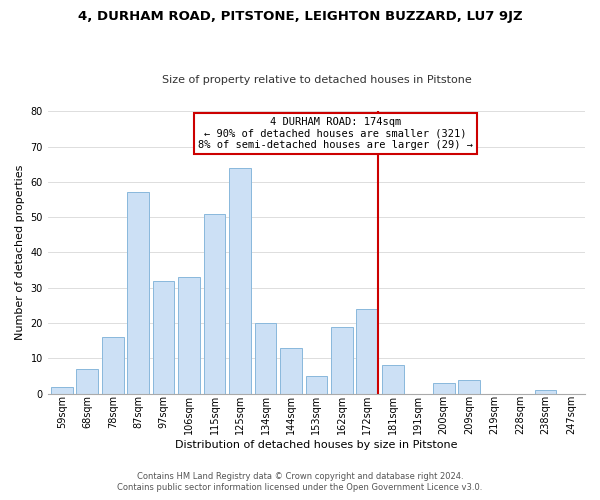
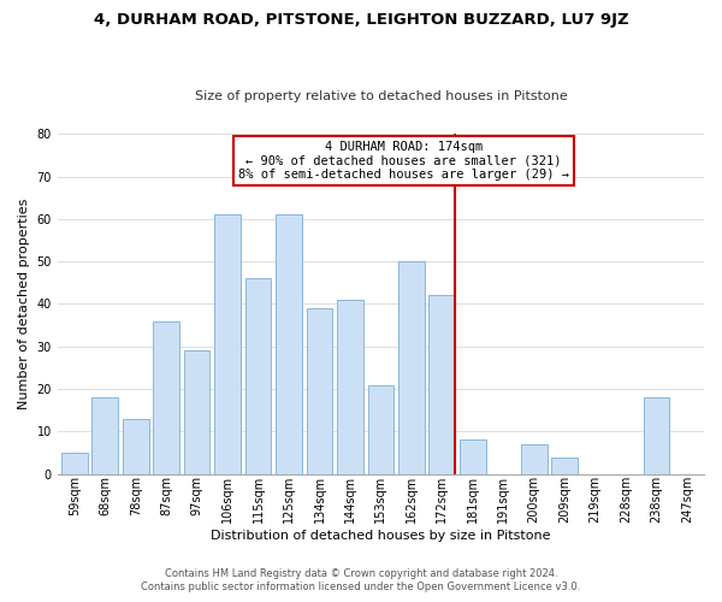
59sqm: 2 -> 5
68sqm: 7 -> 18
78sqm: 16 -> 13
87sqm: 57 -> 36
97sqm: 32 -> 29
106sqm: 33 -> 61
115sqm: 51 -> 46
125sqm: 64 -> 61
134sqm: 20 -> 39
144sqm: 13 -> 41
153sqm: 5 -> 21
162sqm: 19 -> 50
172sqm: 24 -> 42
200sqm: 3 -> 7
238sqm: 1 -> 18
